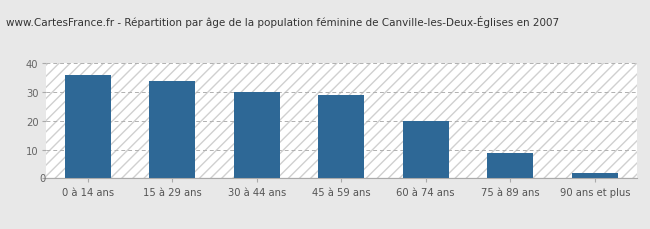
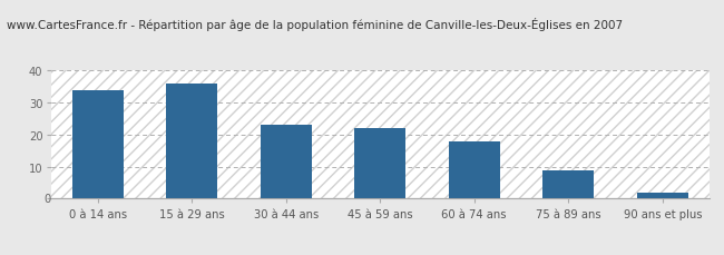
0 à 14 ans: 36 -> 34
15 à 29 ans: 34 -> 36
30 à 44 ans: 30 -> 23
45 à 59 ans: 29 -> 22
60 à 74 ans: 20 -> 18
